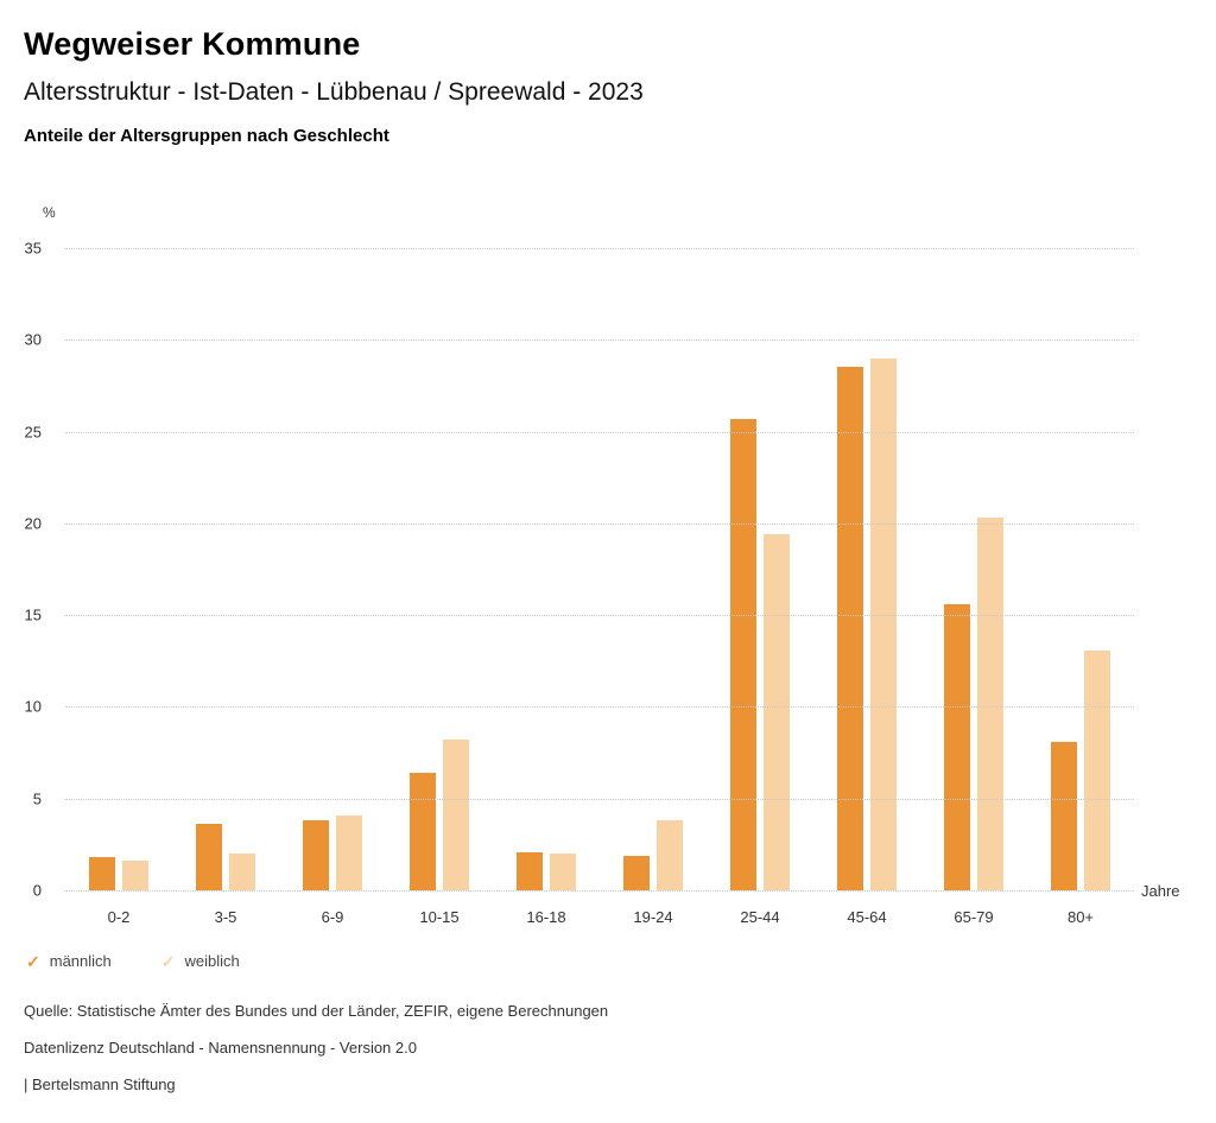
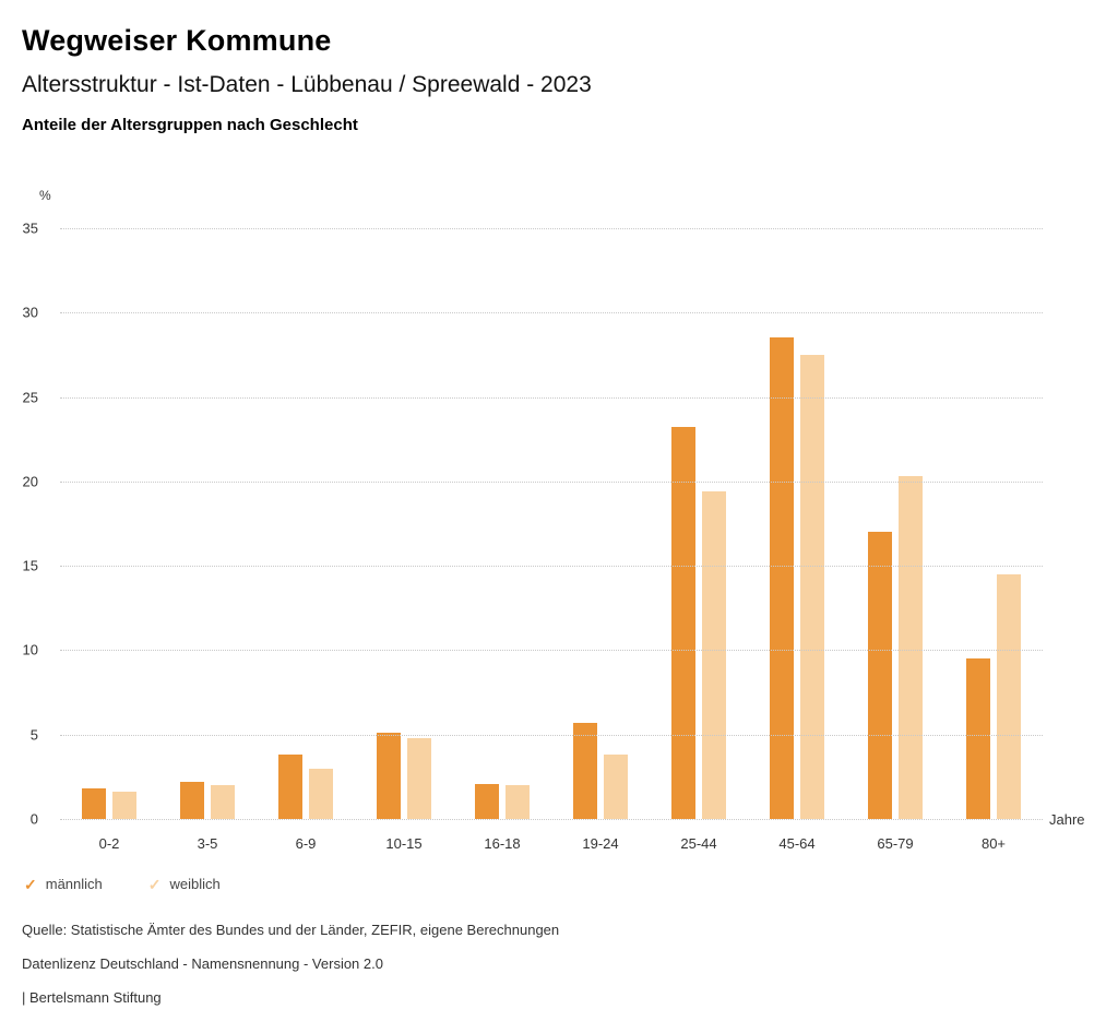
männlich/3-5: 3.6 -> 2.2
weiblich/6-9: 4.1 -> 3.0
männlich/10-15: 6.4 -> 5.1
weiblich/10-15: 8.2 -> 4.8
männlich/19-24: 1.9 -> 5.7
männlich/25-44: 25.7 -> 23.2
weiblich/45-64: 29.0 -> 27.5
männlich/65-79: 15.6 -> 17.0
männlich/80+: 8.1 -> 9.5
weiblich/80+: 13.1 -> 14.5
